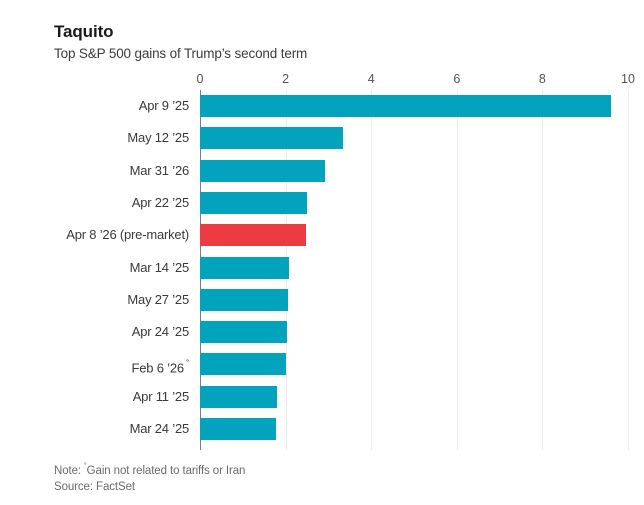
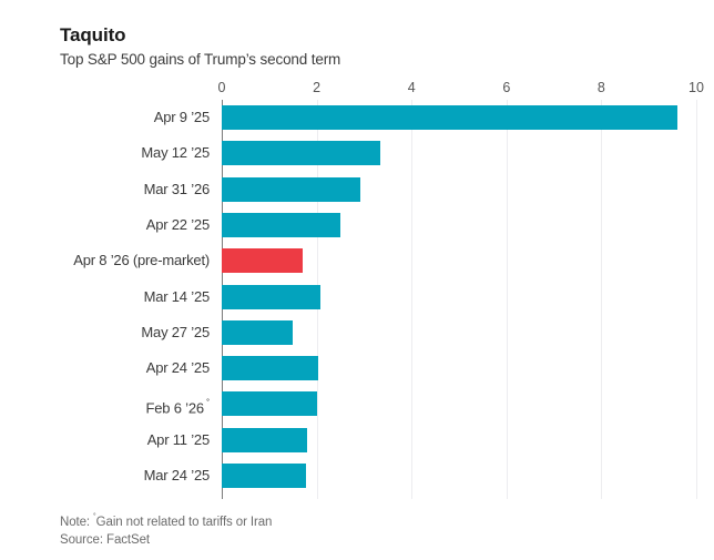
Apr 8 ’26 (pre-market): 2.5 -> 1.7
May 27 ’25: 2.0 -> 1.5
